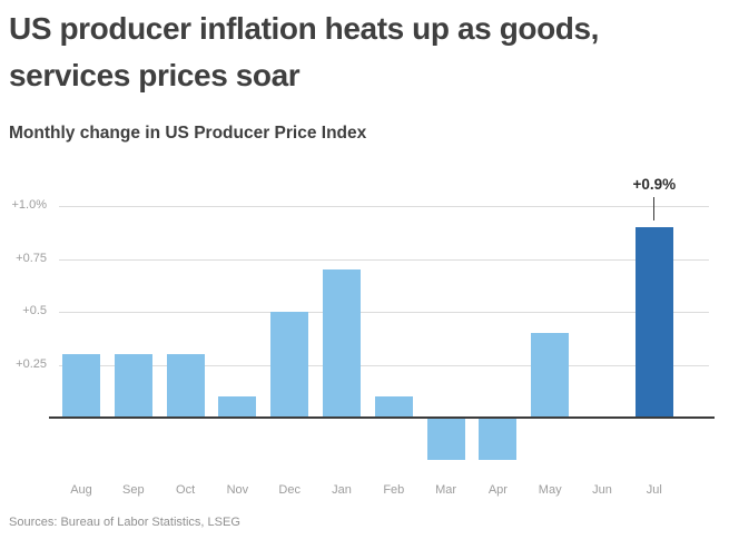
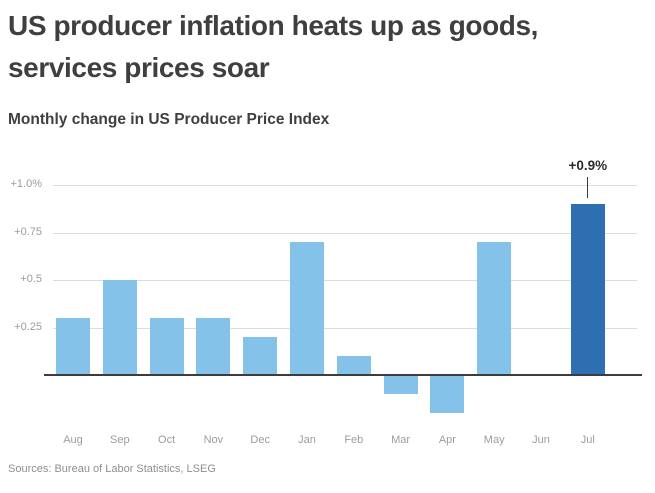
Sep: 0.3% -> 0.5%
Nov: 0.1% -> 0.3%
Dec: 0.5% -> 0.2%
Mar: -0.2% -> -0.1%
May: 0.4% -> 0.7%
